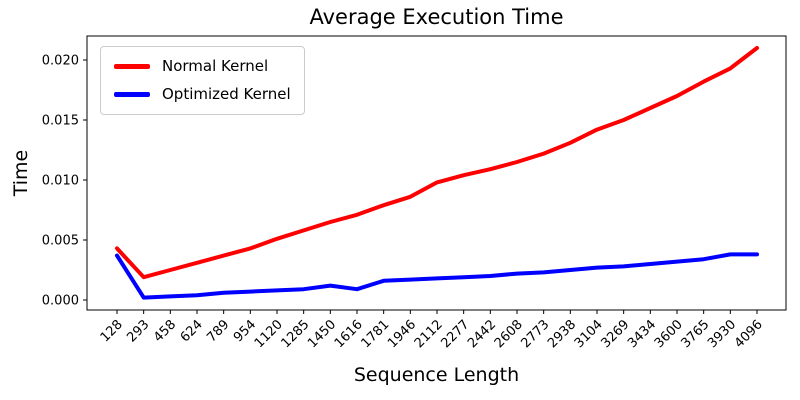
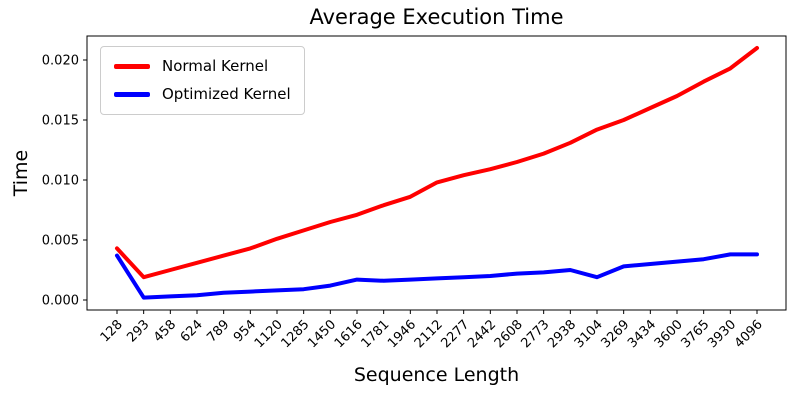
Optimized Kernel/1616: 0.0009 -> 0.0017
Optimized Kernel/3104: 0.0027 -> 0.0019
